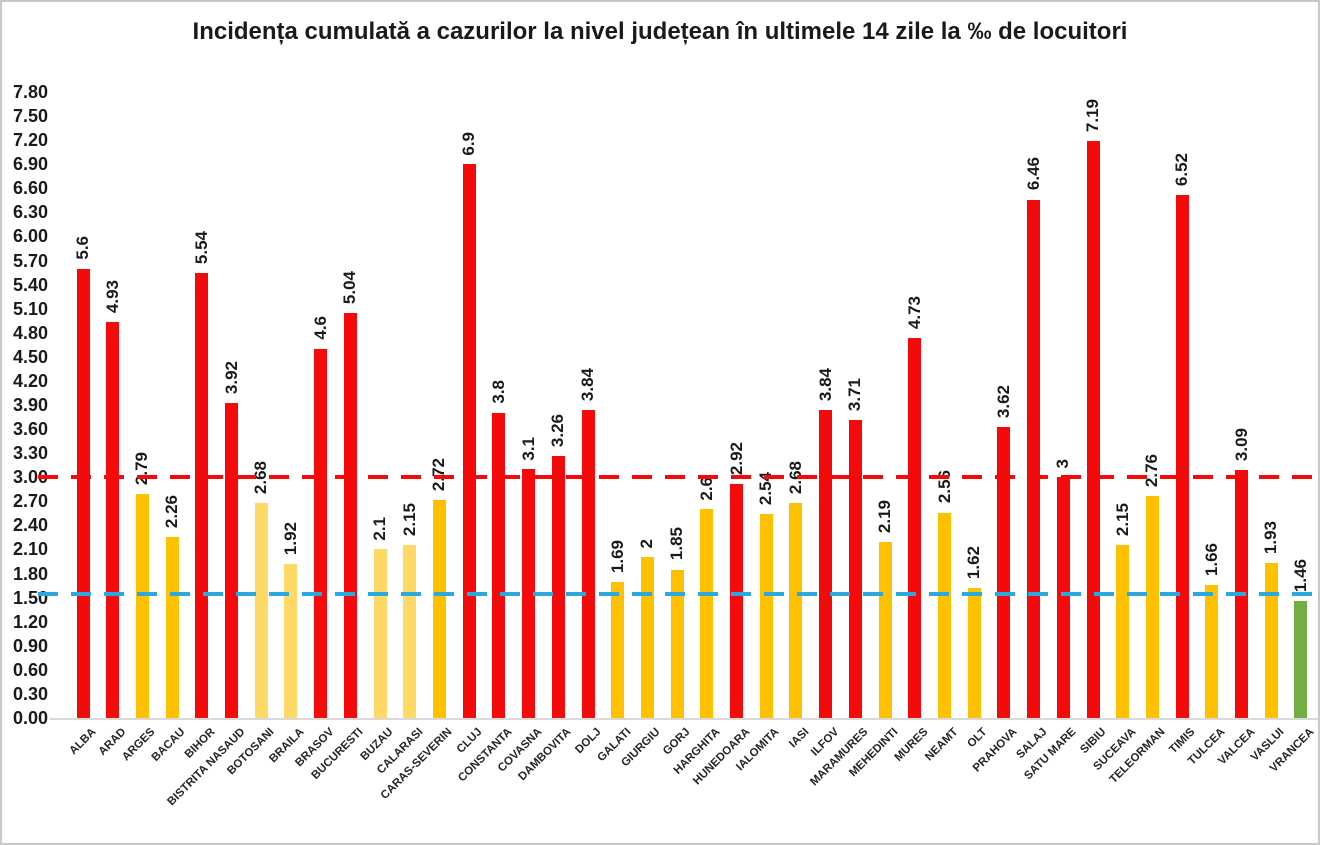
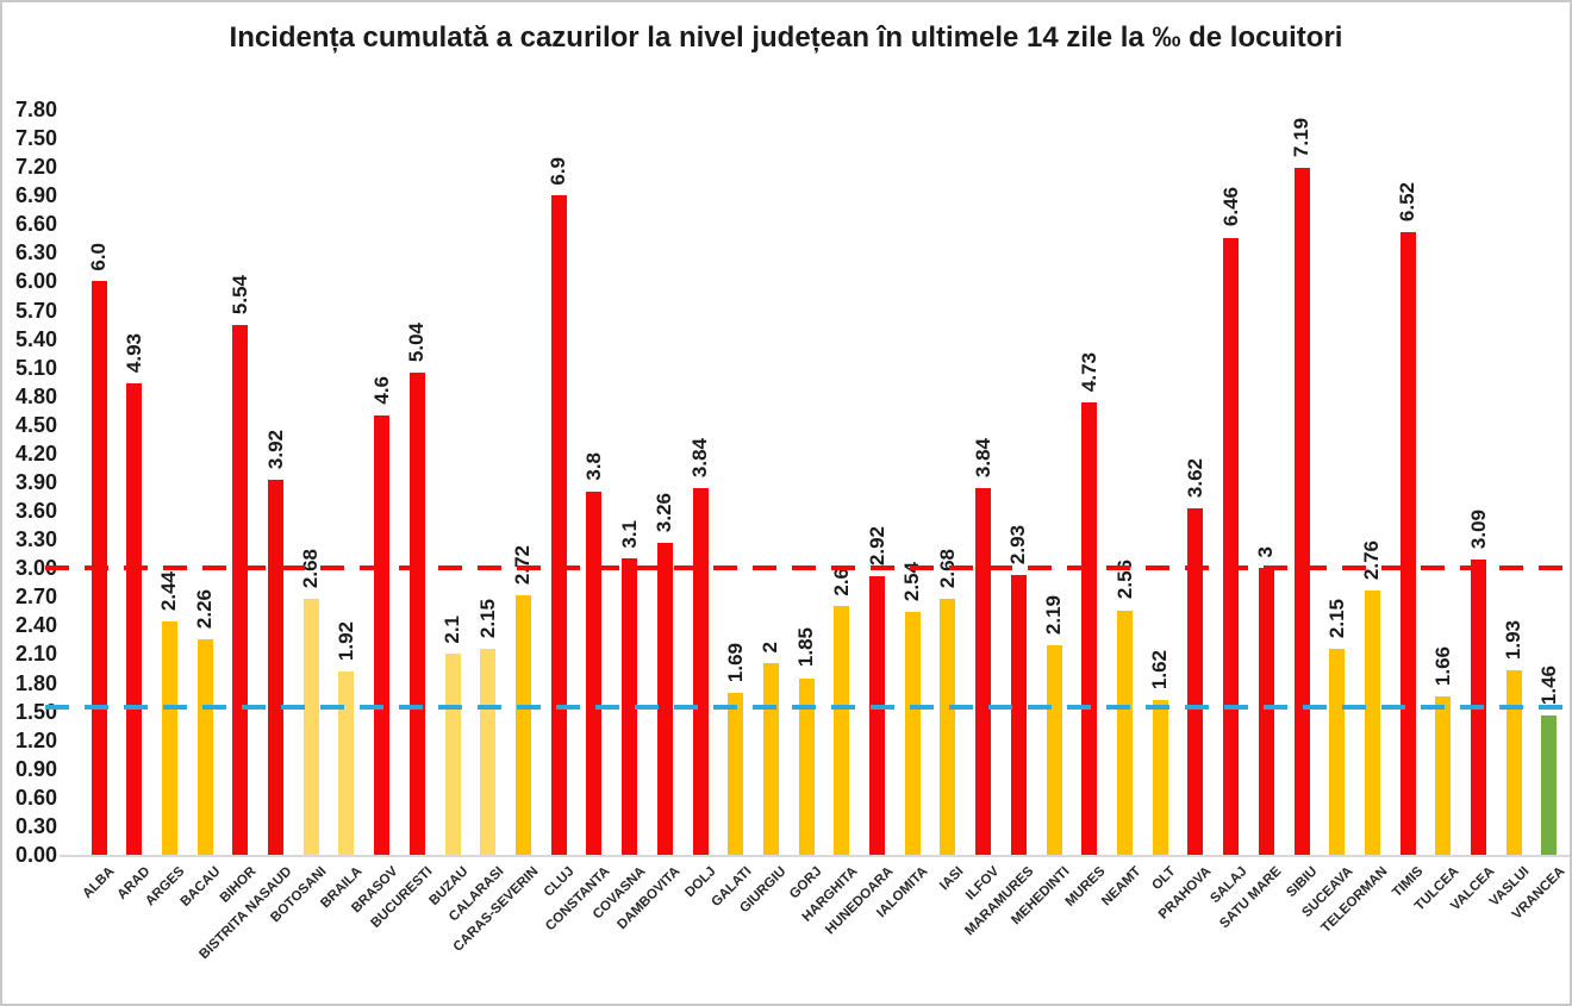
ALBA: 5.6 -> 6.0
ARGES: 2.79 -> 2.44
MARAMURES: 3.71 -> 2.93
